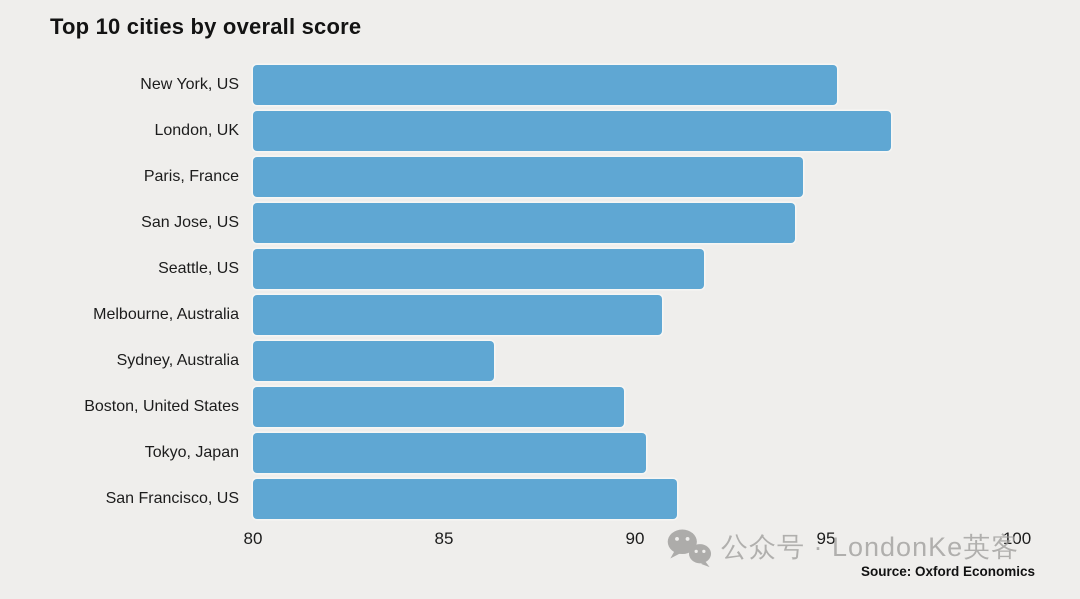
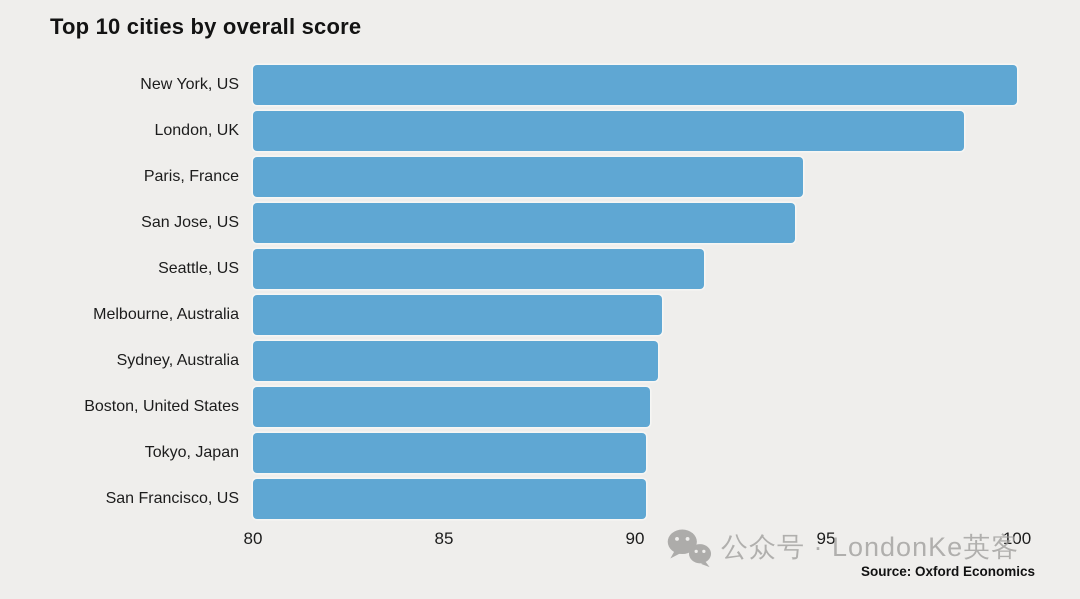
New York, US: 95.3 -> 100.0
London, UK: 96.7 -> 98.6
Sydney, Australia: 86.3 -> 90.6
Boston, United States: 89.7 -> 90.4
San Francisco, US: 91.1 -> 90.3
